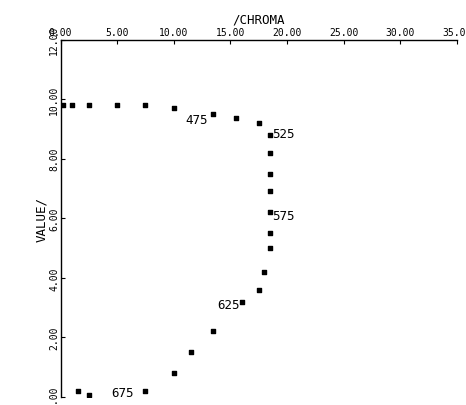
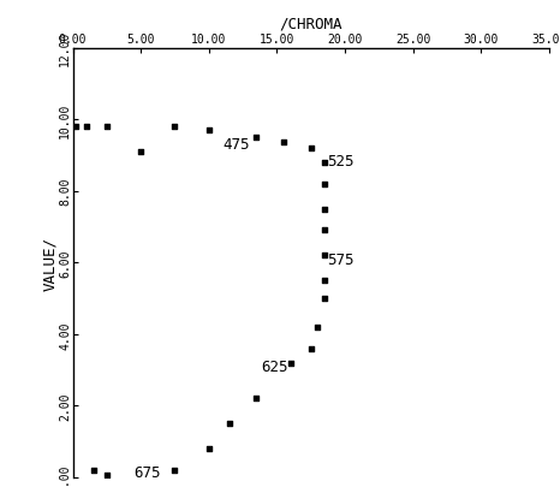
5.00: 9.80 -> 9.10
